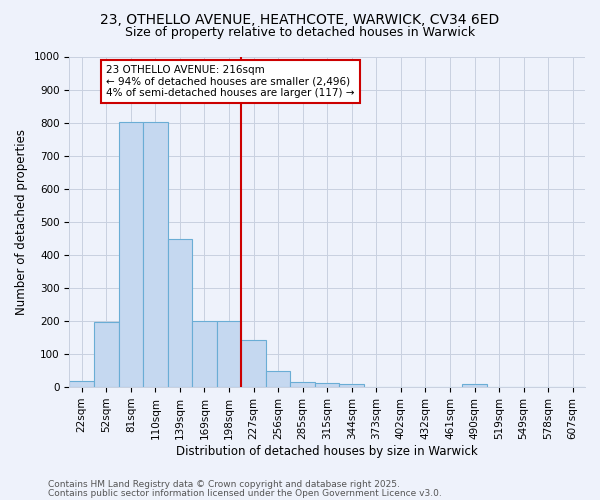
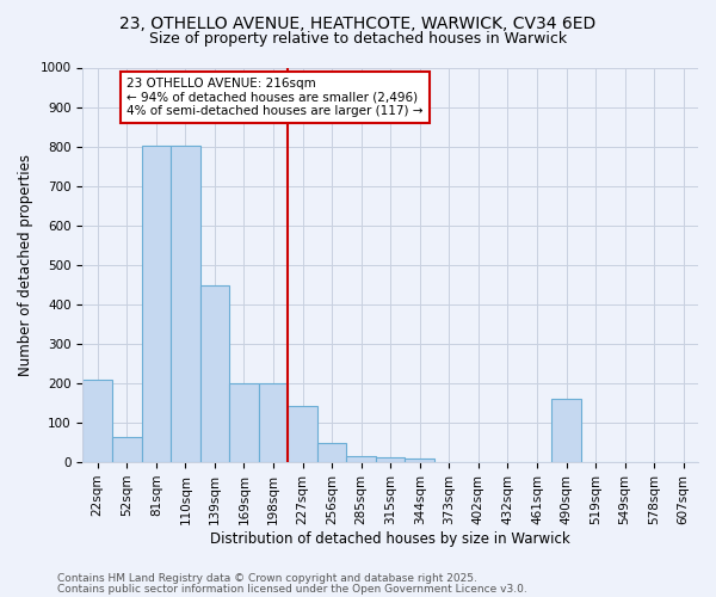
22sqm: 18 -> 210
52sqm: 197 -> 65
490sqm: 8 -> 160
